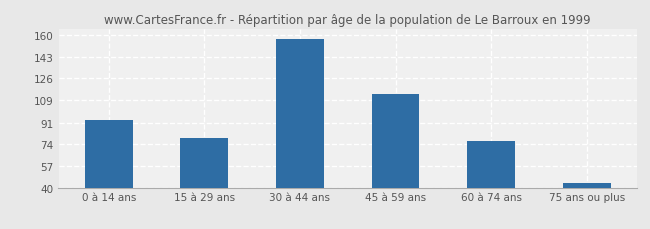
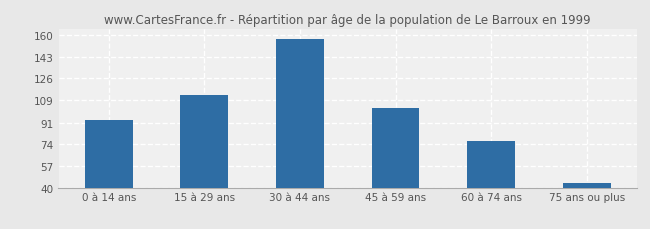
15 à 29 ans: 79 -> 113
45 à 59 ans: 114 -> 103
